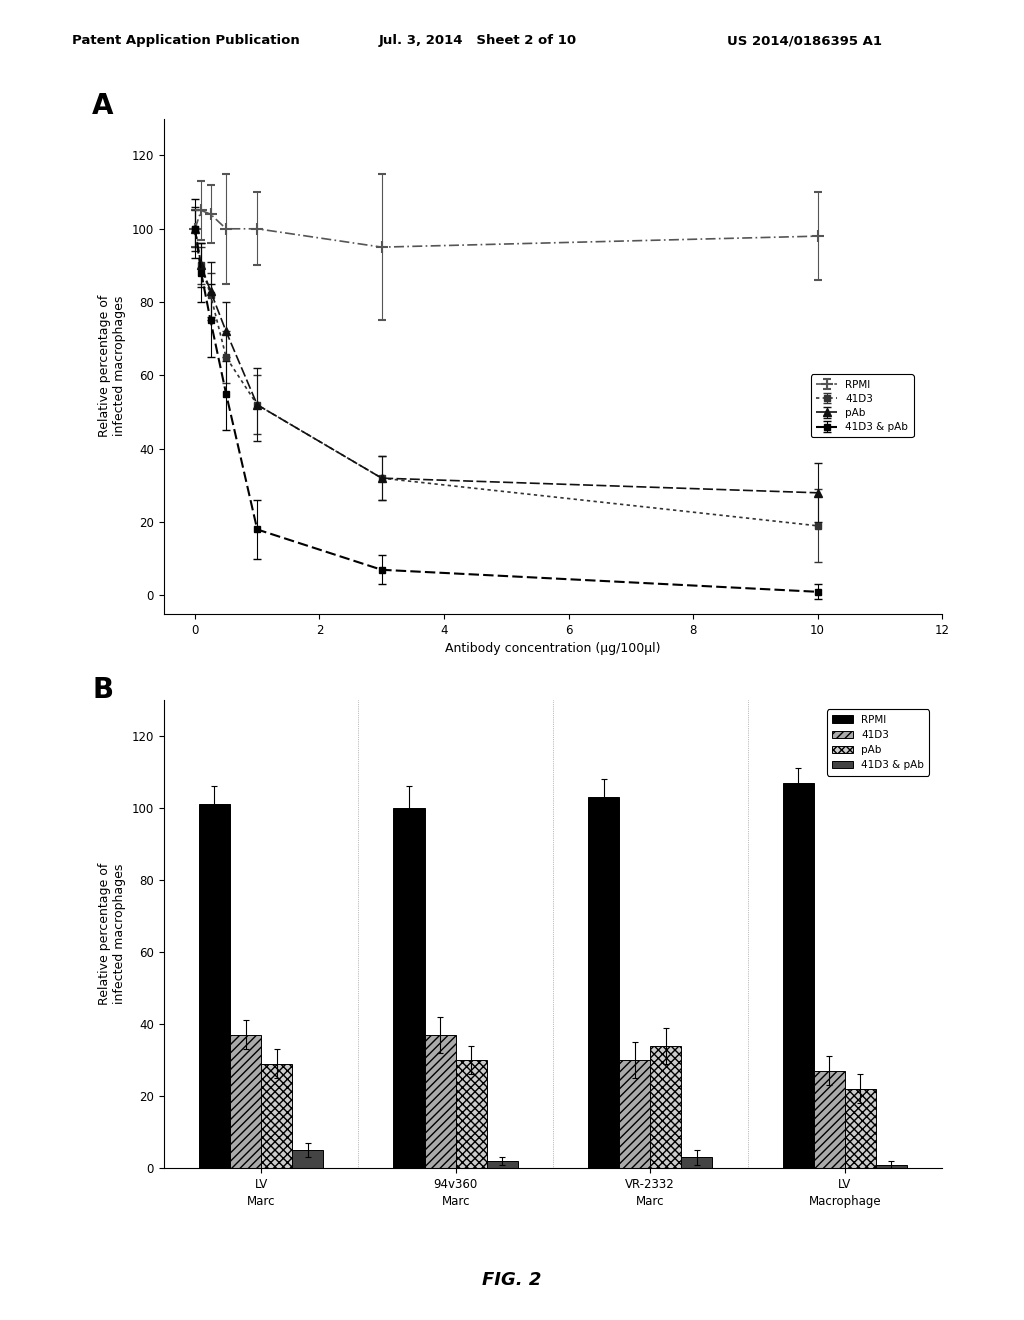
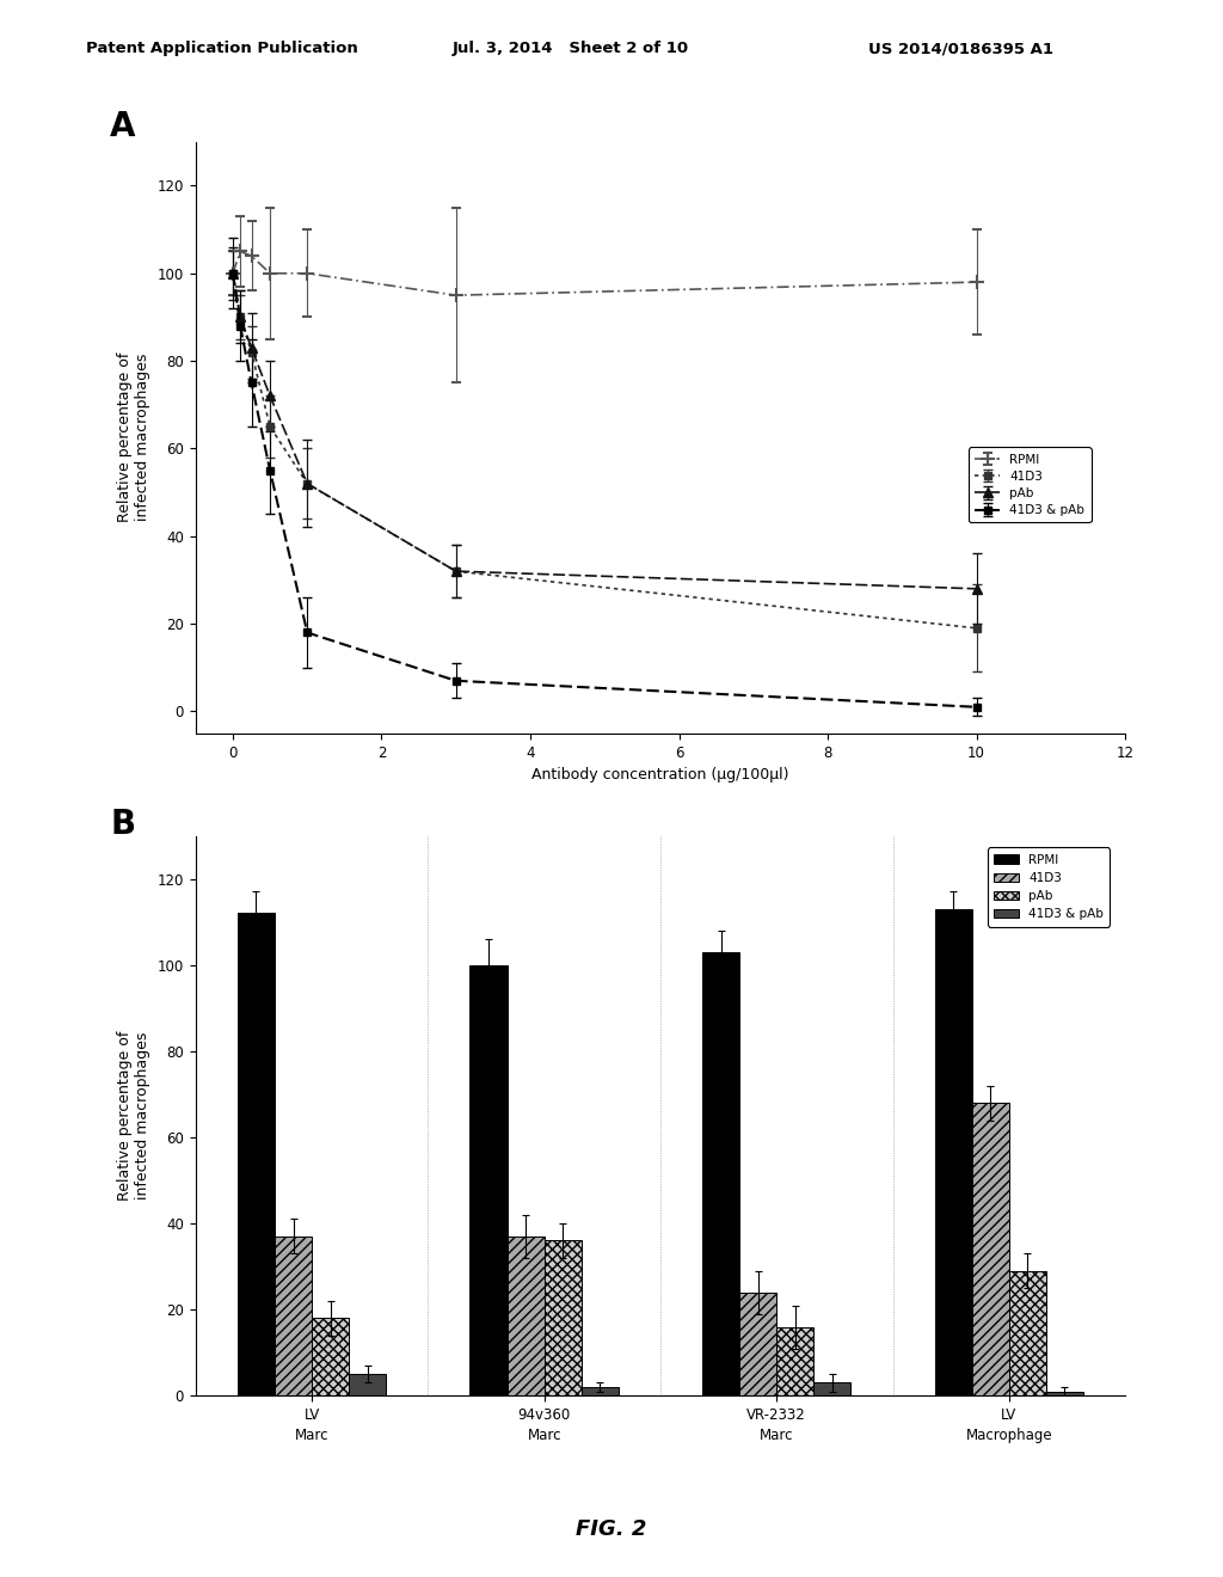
RPMI/LV Marc: 101 -> 112
pAb/LV Marc: 29 -> 18
pAb/94v360 Marc: 30 -> 36
41D3/VR-2332 Marc: 30 -> 24
pAb/VR-2332 Marc: 34 -> 16
RPMI/LV Macrophage: 107 -> 113
41D3/LV Macrophage: 27 -> 68
pAb/LV Macrophage: 22 -> 29
